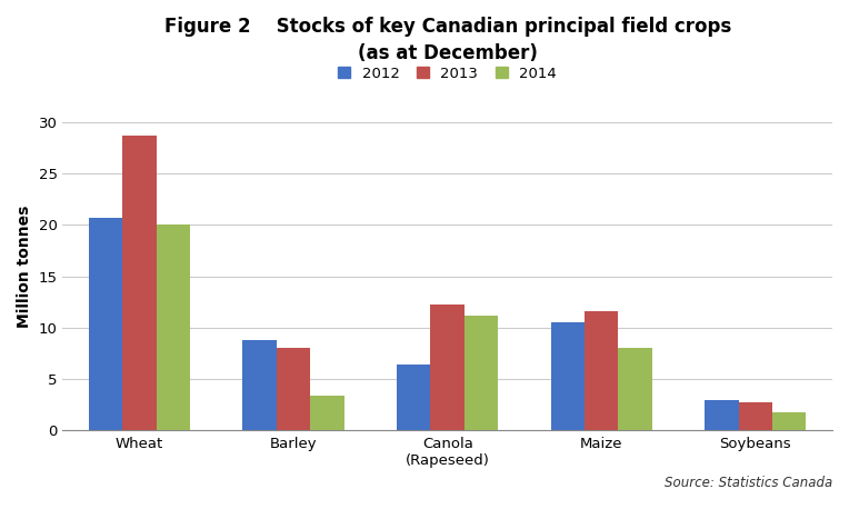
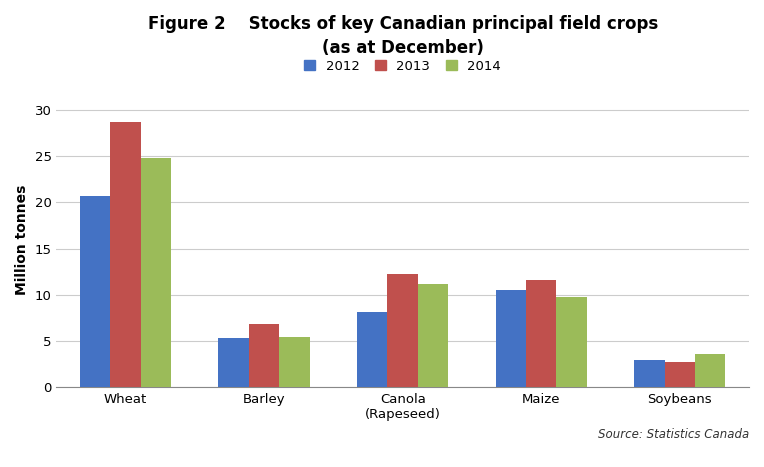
2014/Wheat: 20.0 -> 24.8
2012/Barley: 8.8 -> 5.3
2013/Barley: 8.0 -> 6.8
2014/Barley: 3.4 -> 5.4
2012/Canola (Rapeseed): 6.4 -> 8.1
2014/Maize: 8.0 -> 9.8
2014/Soybeans: 1.8 -> 3.6
